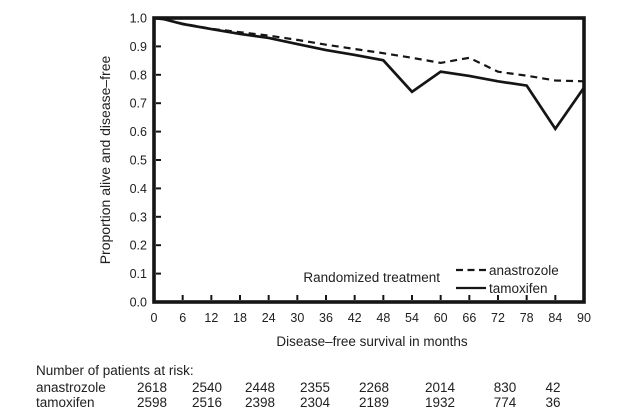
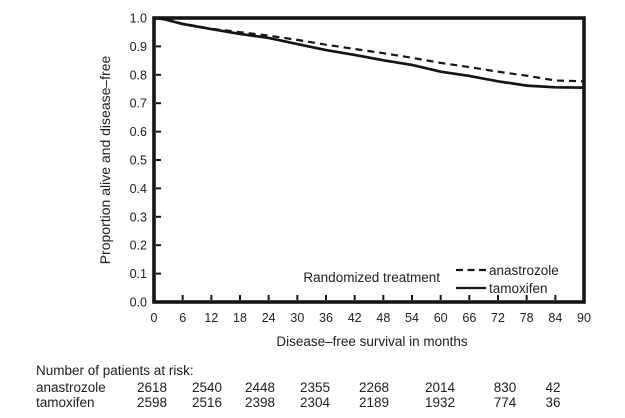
tamoxifen/54: 0.74 -> 0.83
anastrozole/66: 0.86 -> 0.83
tamoxifen/84: 0.61 -> 0.76
